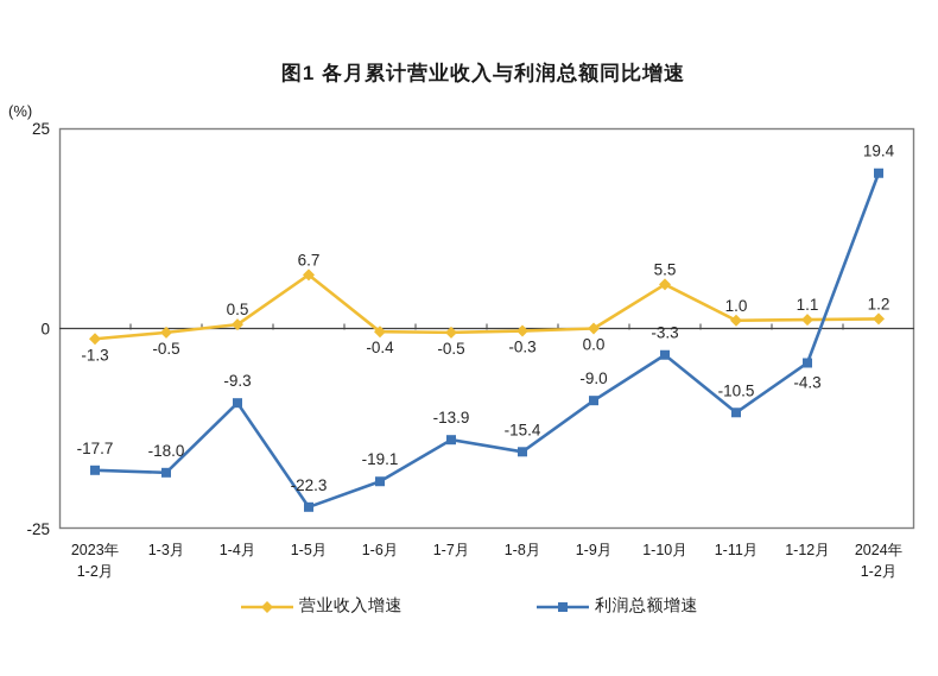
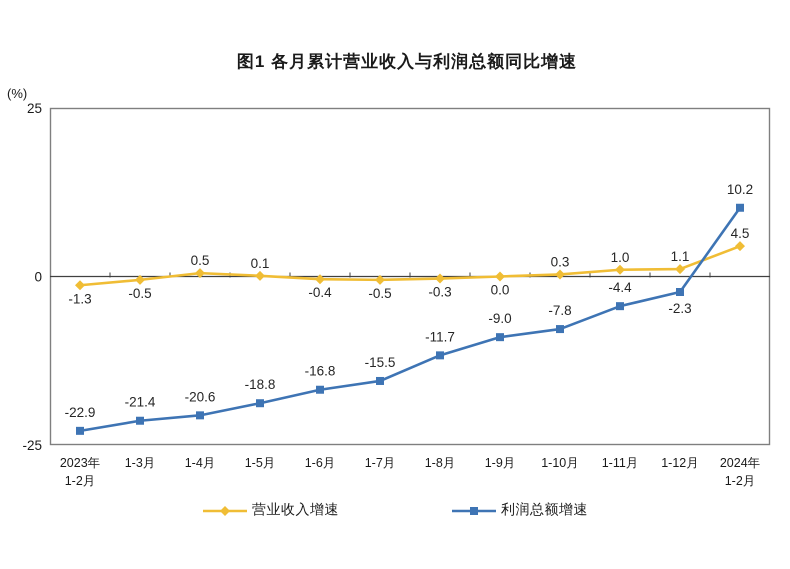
利润总额增速/2023年 1-2月: -17.7 -> -22.9
利润总额增速/1-3月: -18.0 -> -21.4
利润总额增速/1-4月: -9.3 -> -20.6
营业收入增速/1-5月: 6.7 -> 0.1
利润总额增速/1-5月: -22.3 -> -18.8
利润总额增速/1-6月: -19.1 -> -16.8
利润总额增速/1-7月: -13.9 -> -15.5
利润总额增速/1-8月: -15.4 -> -11.7
营业收入增速/1-10月: 5.5 -> 0.3
利润总额增速/1-10月: -3.3 -> -7.8
利润总额增速/1-11月: -10.5 -> -4.4
利润总额增速/1-12月: -4.3 -> -2.3
营业收入增速/2024年 1-2月: 1.2 -> 4.5
利润总额增速/2024年 1-2月: 19.4 -> 10.2
